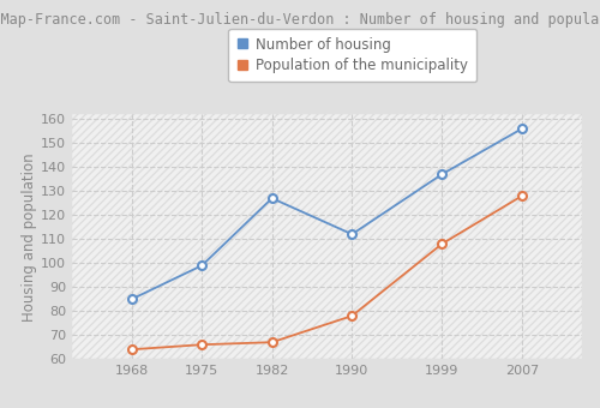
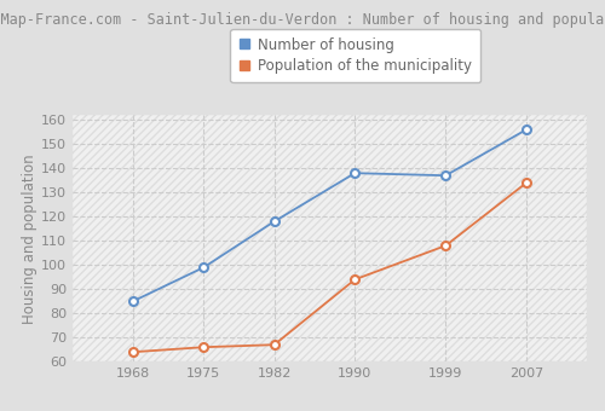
Number of housing/1982: 127 -> 118
Number of housing/1990: 112 -> 138
Population of the municipality/1990: 78 -> 94
Population of the municipality/2007: 128 -> 134
